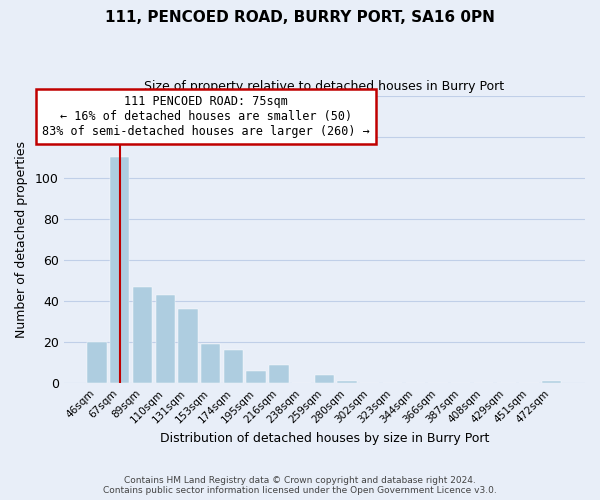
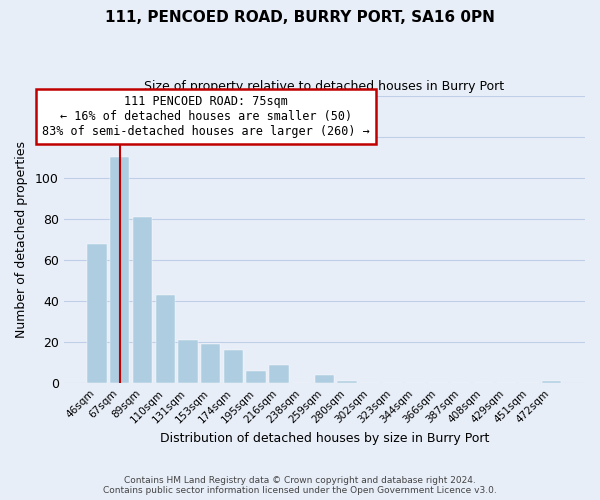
46sqm: 20 -> 68
89sqm: 47 -> 81
131sqm: 36 -> 21
